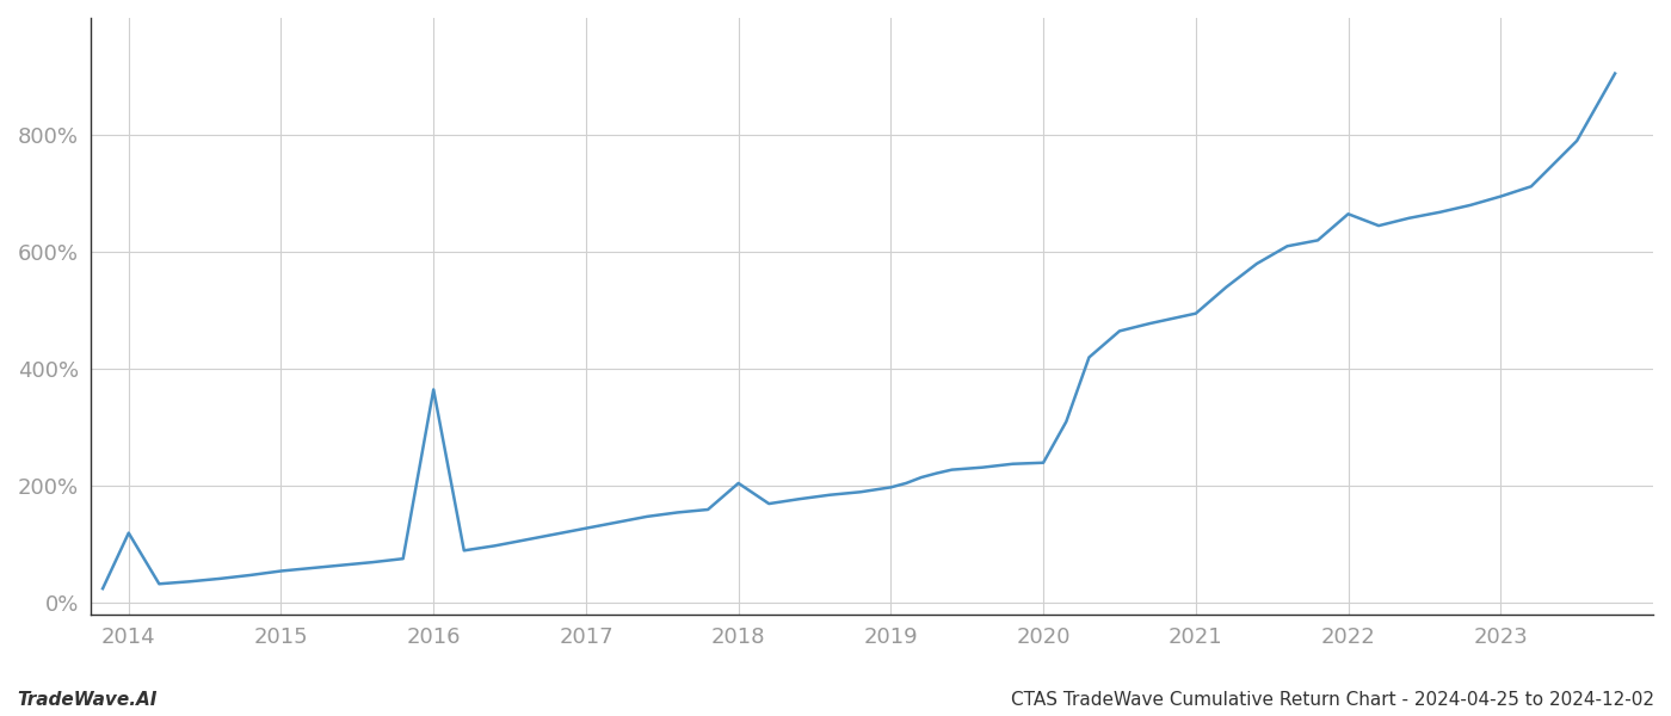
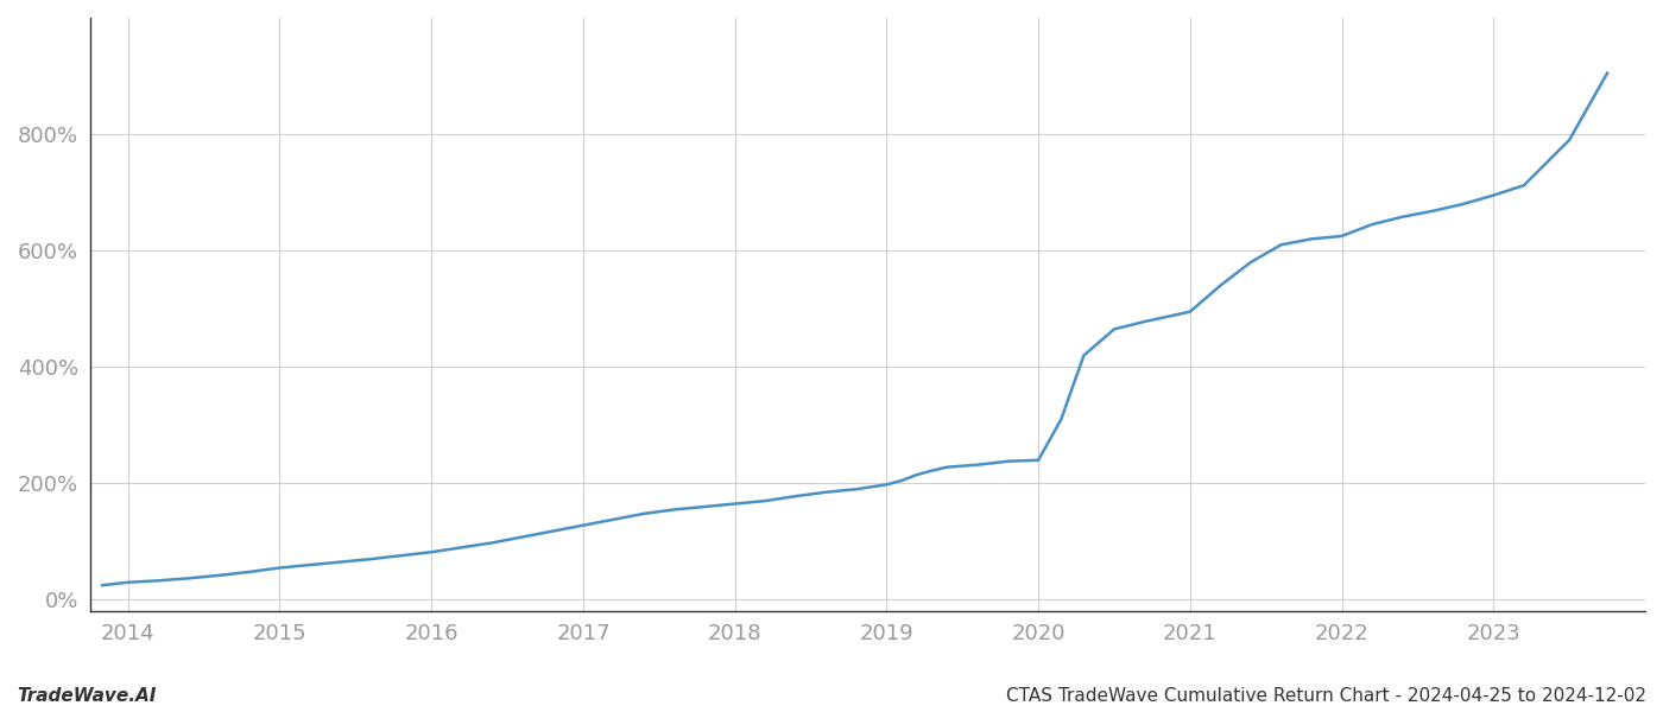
2014: 120% -> 30%
2016: 365% -> 82%
2018: 205% -> 165%
2022: 665% -> 625%
